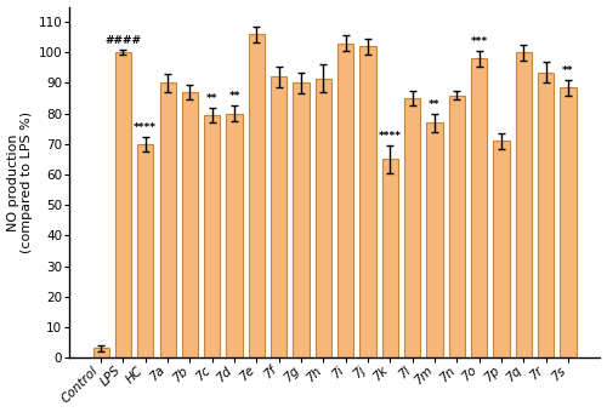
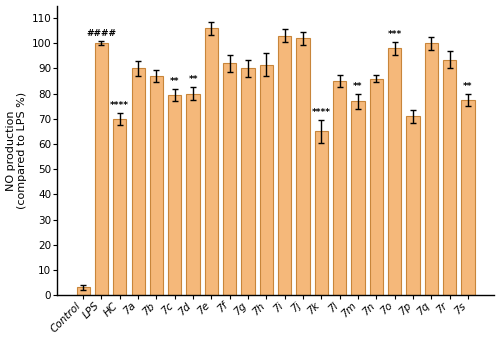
7s: 88.5 -> 77.5
